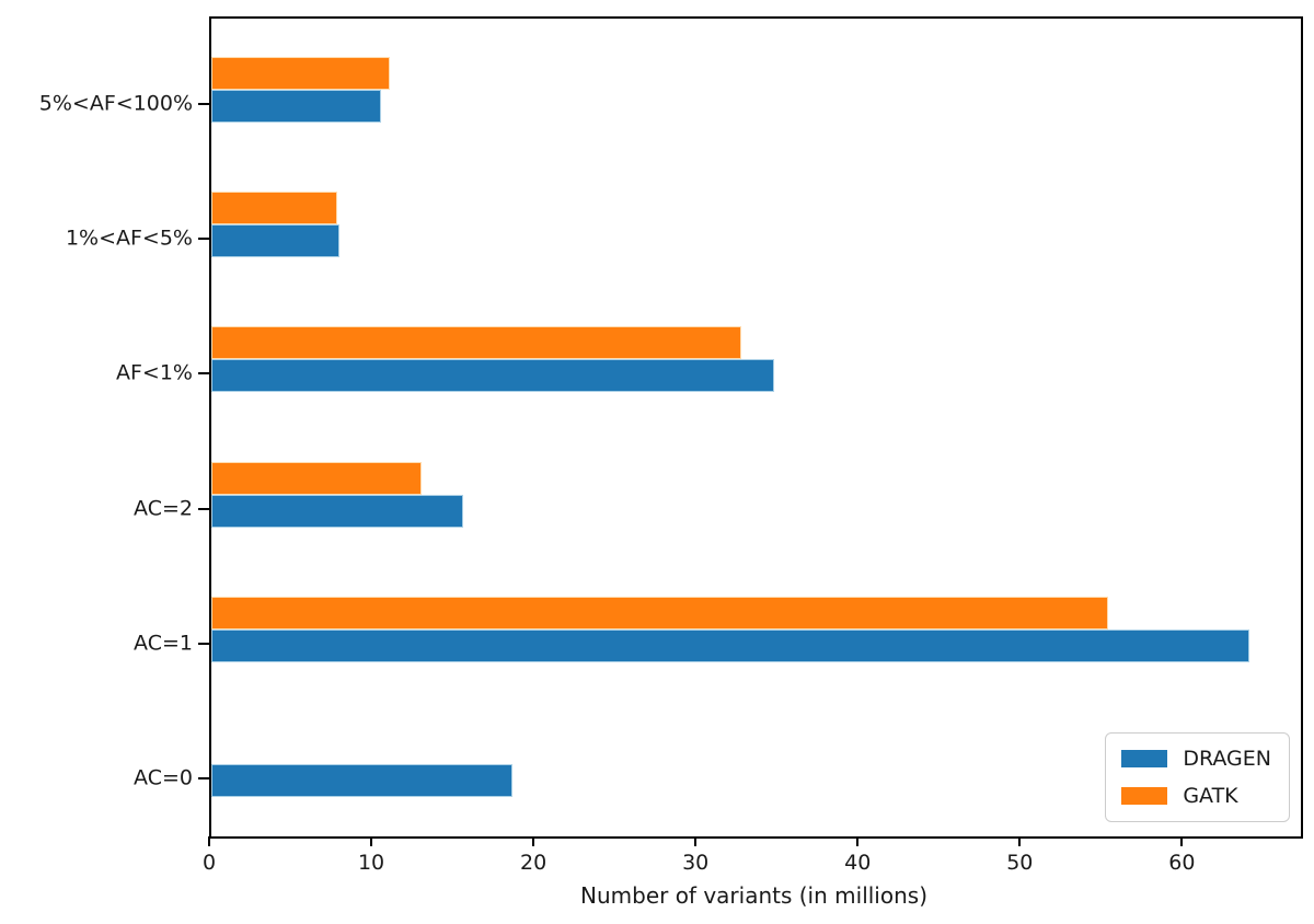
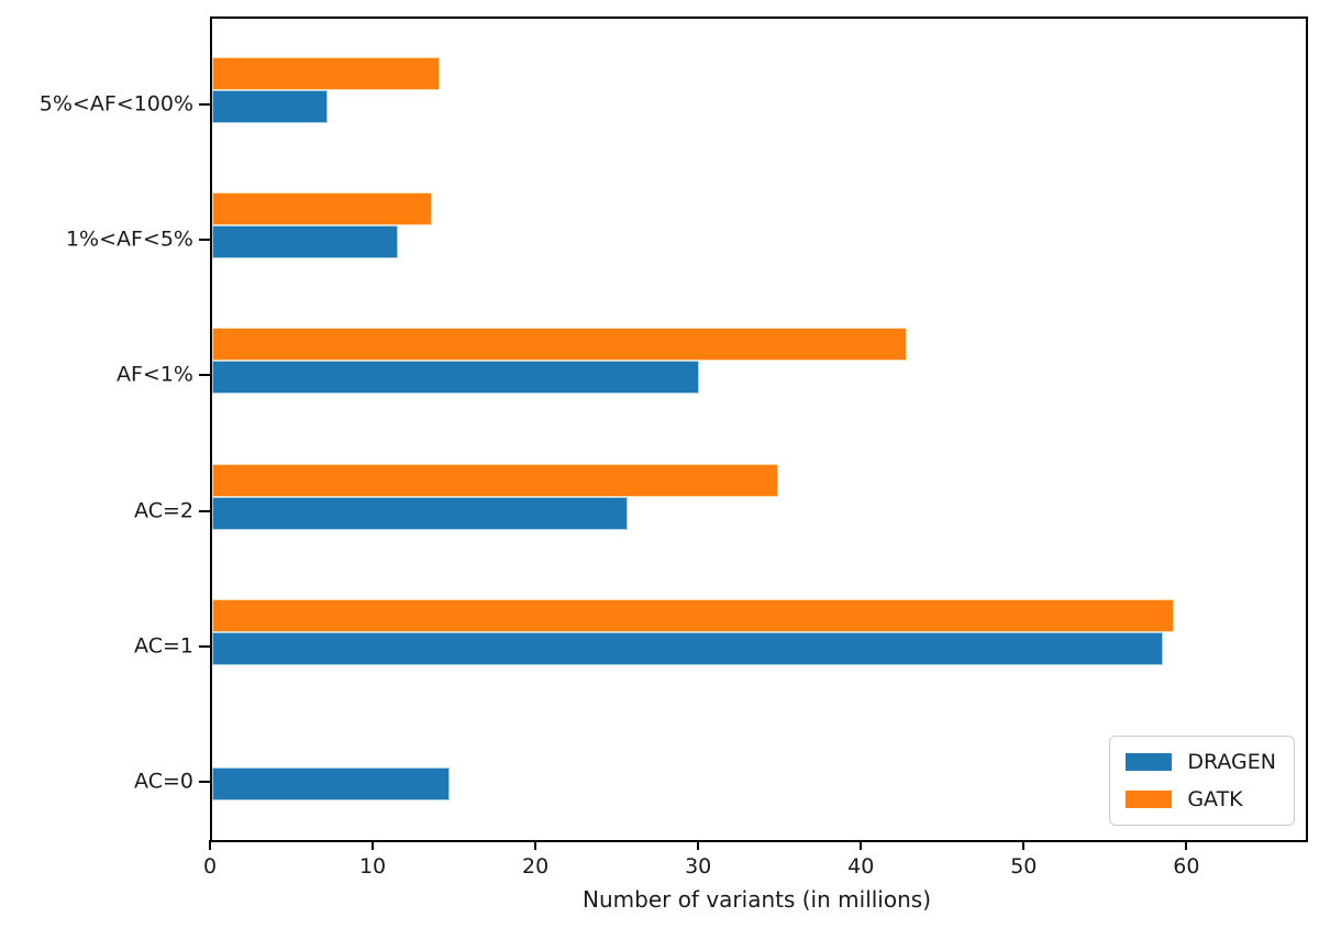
DRAGEN/5%<AF<100%: 10.5 -> 7.1
GATK/5%<AF<100%: 11.0 -> 14.0
DRAGEN/1%<AF<5%: 7.9 -> 11.4
GATK/1%<AF<5%: 7.8 -> 13.5
DRAGEN/AF<1%: 34.7 -> 29.9
GATK/AF<1%: 32.7 -> 42.7
DRAGEN/AC=2: 15.5 -> 25.5
GATK/AC=2: 13.0 -> 34.8
DRAGEN/AC=1: 64.0 -> 58.4
GATK/AC=1: 55.3 -> 59.1
DRAGEN/AC=0: 18.6 -> 14.6
